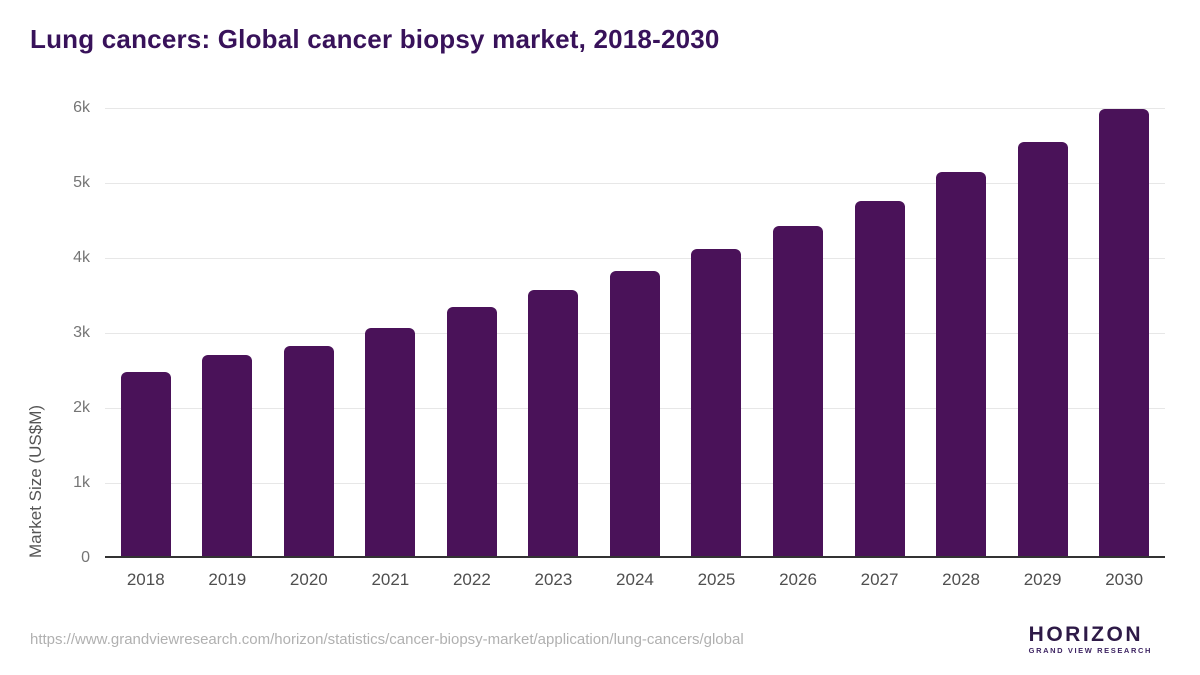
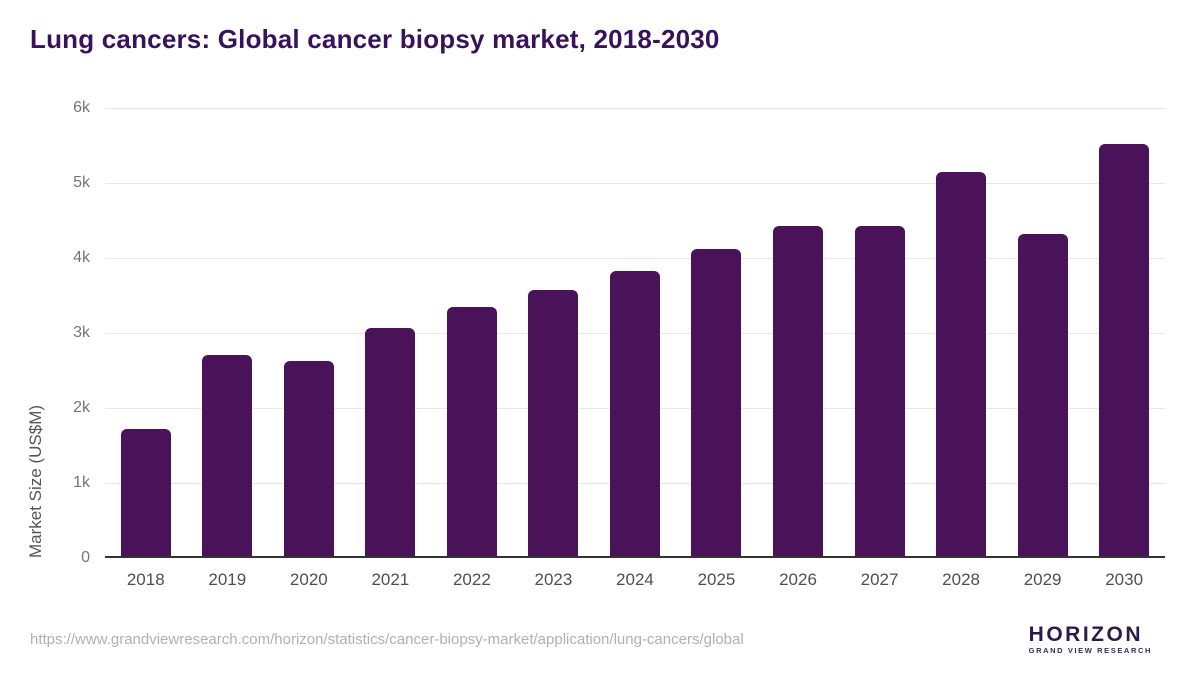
2018: 2.5k -> 1.7k
2020: 2.8k -> 2.6k
2027: 4.7k -> 4.4k
2029: 5.5k -> 4.3k
2030: 6.0k -> 5.5k
